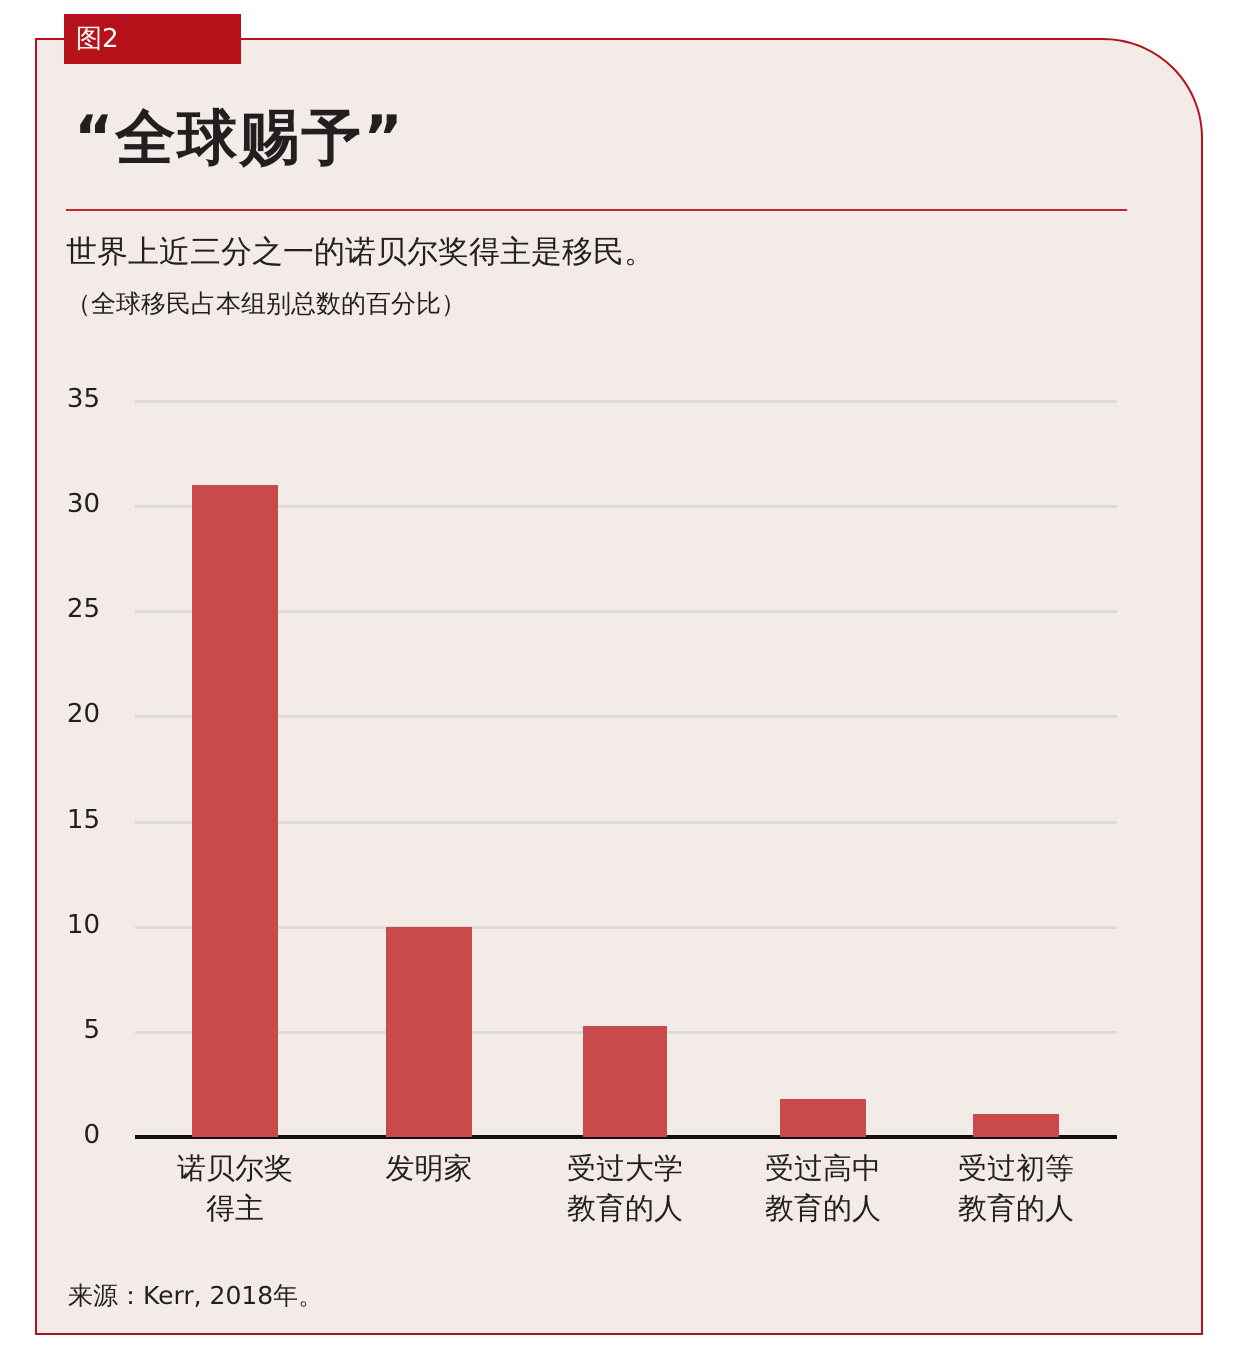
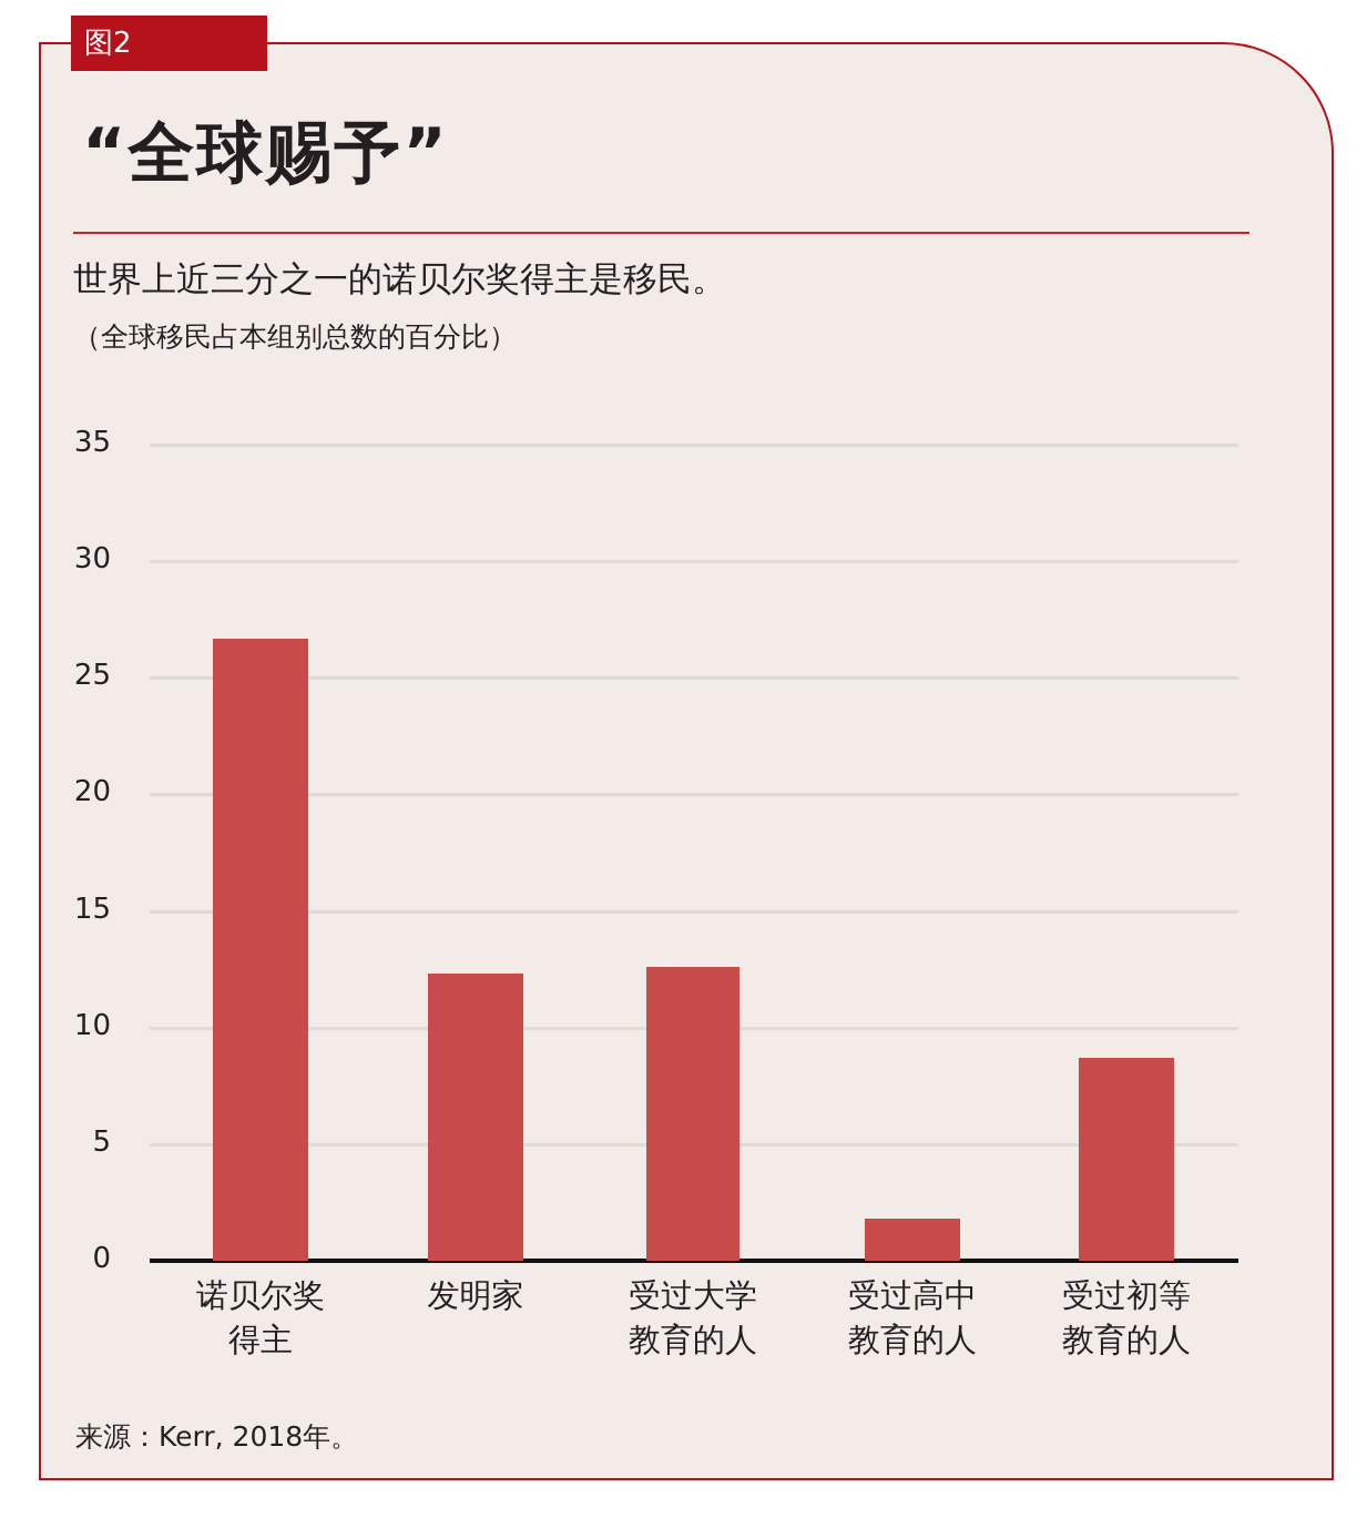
诺贝尔奖得主: 31.0 -> 26.7
发明家: 10.0 -> 12.3
受过大学教育的人: 5.3 -> 12.6
受过初等教育的人: 1.1 -> 8.7
